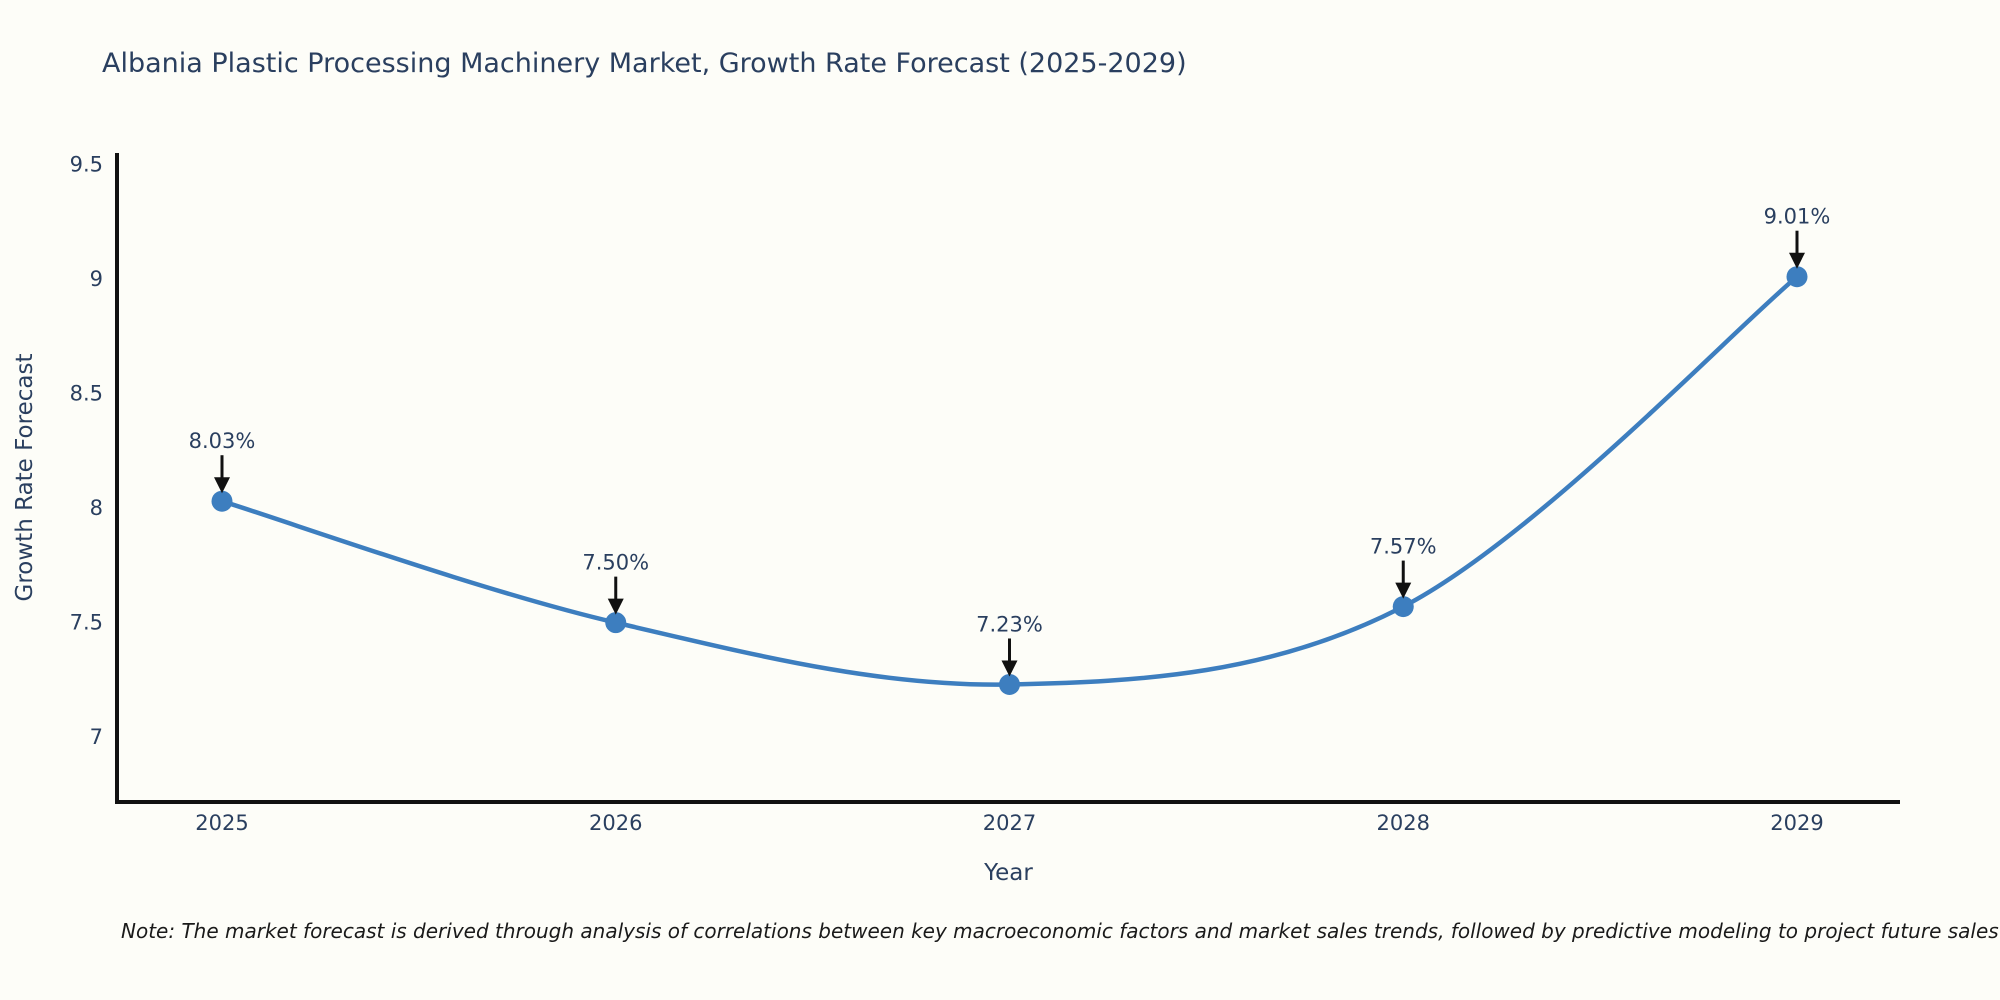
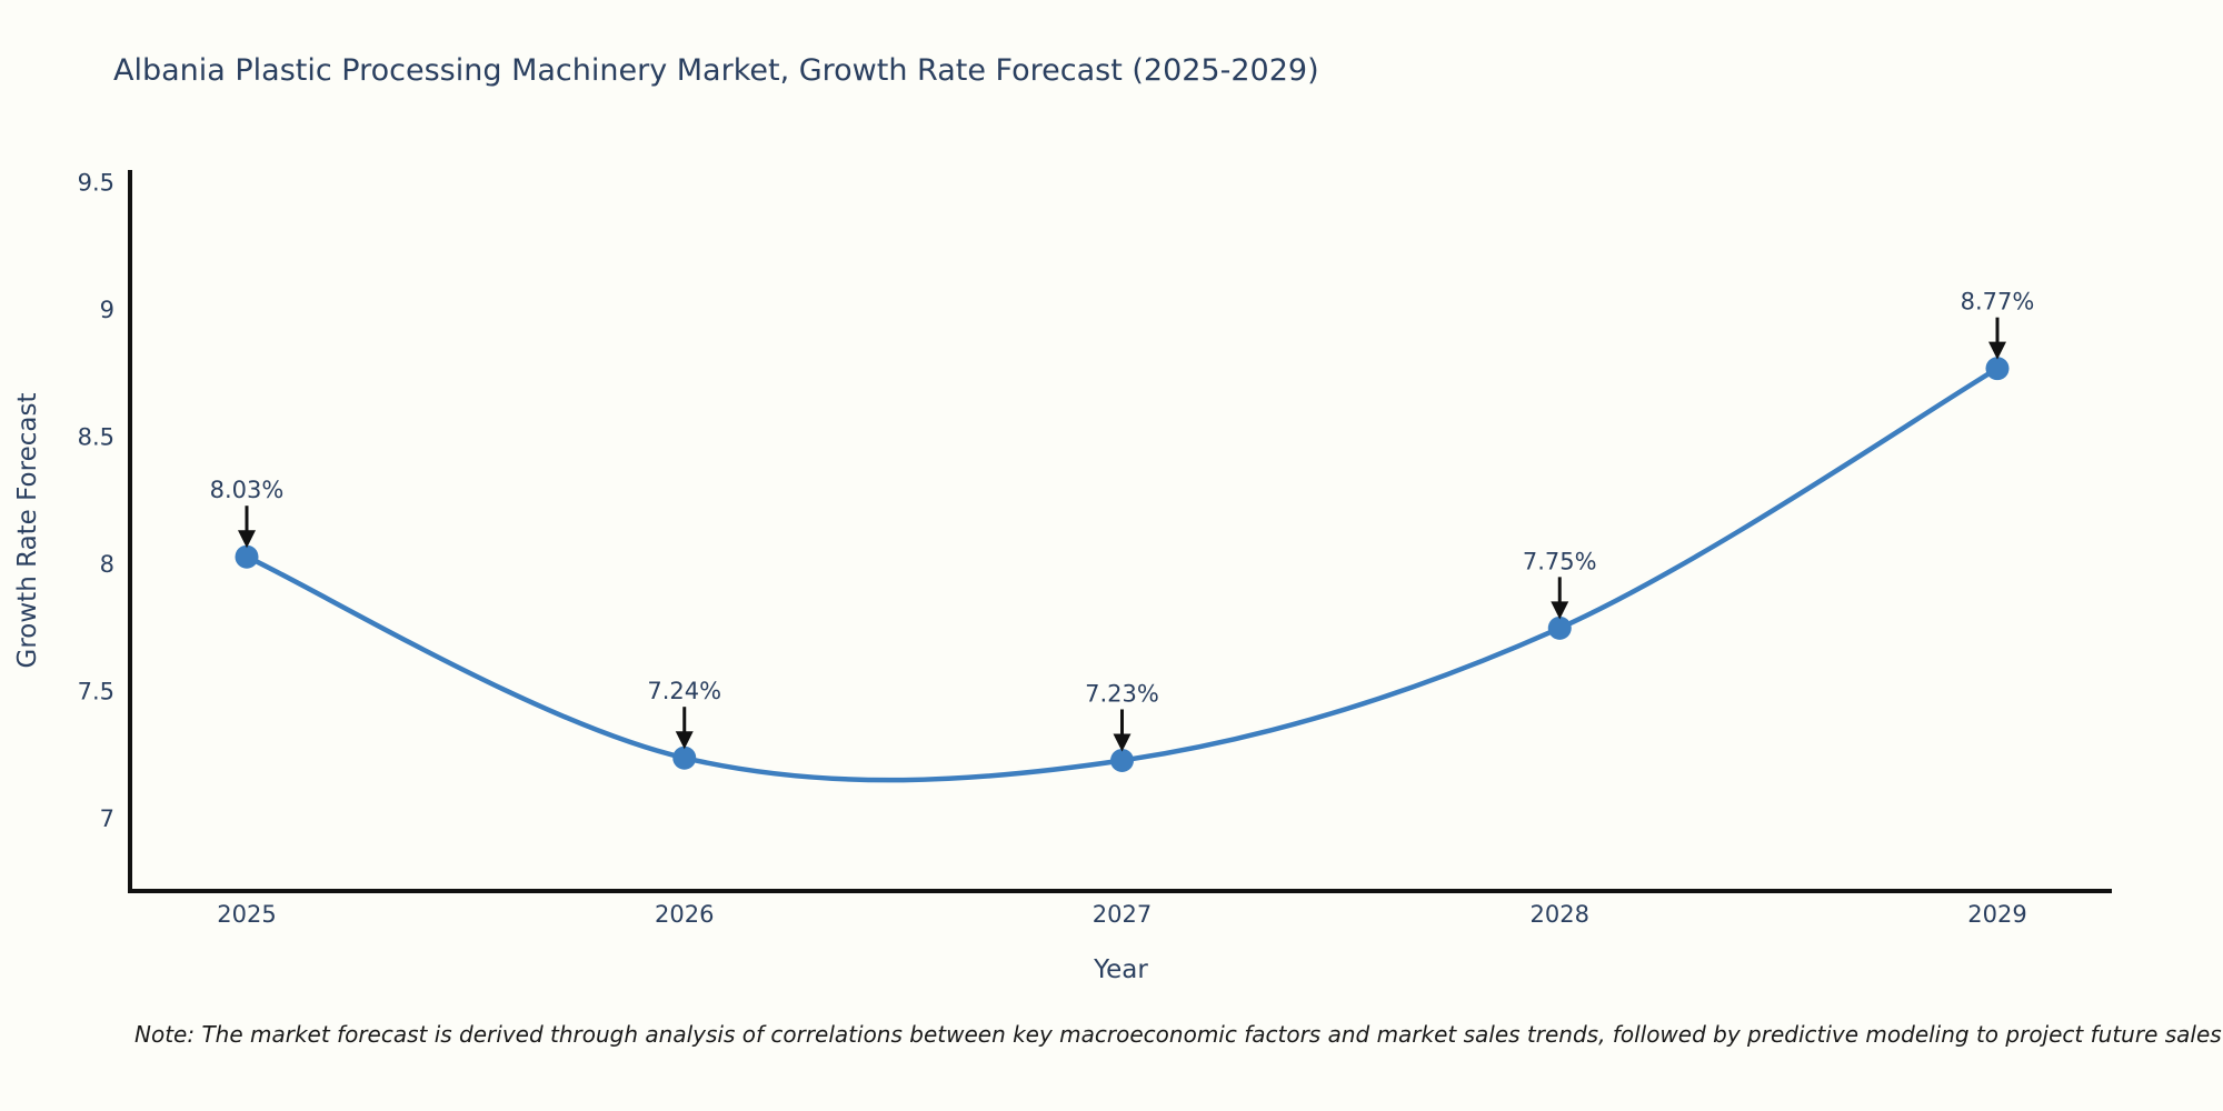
2026: 7.50% -> 7.24%
2028: 7.57% -> 7.75%
2029: 9.01% -> 8.77%
